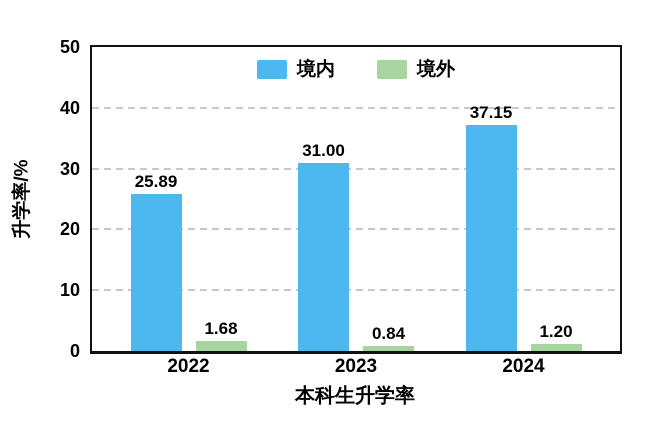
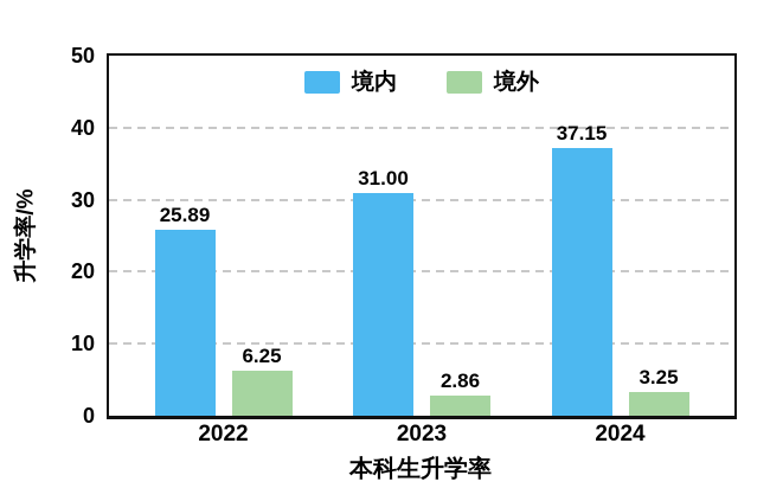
境外/2022: 1.68 -> 6.25
境外/2023: 0.84 -> 2.86
境外/2024: 1.20 -> 3.25
